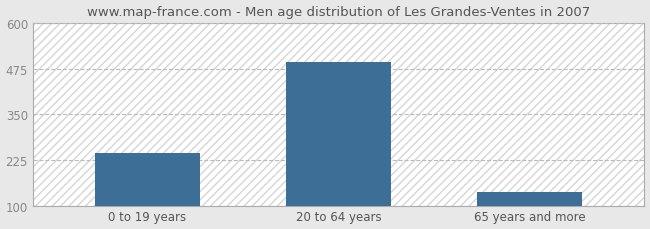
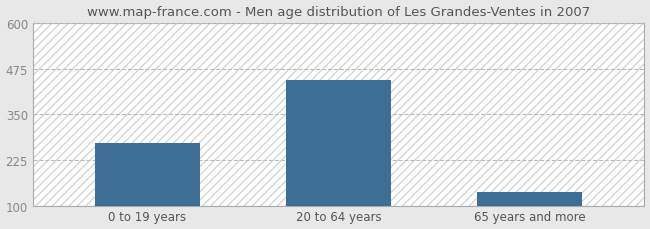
0 to 19 years: 243 -> 270
20 to 64 years: 493 -> 445
